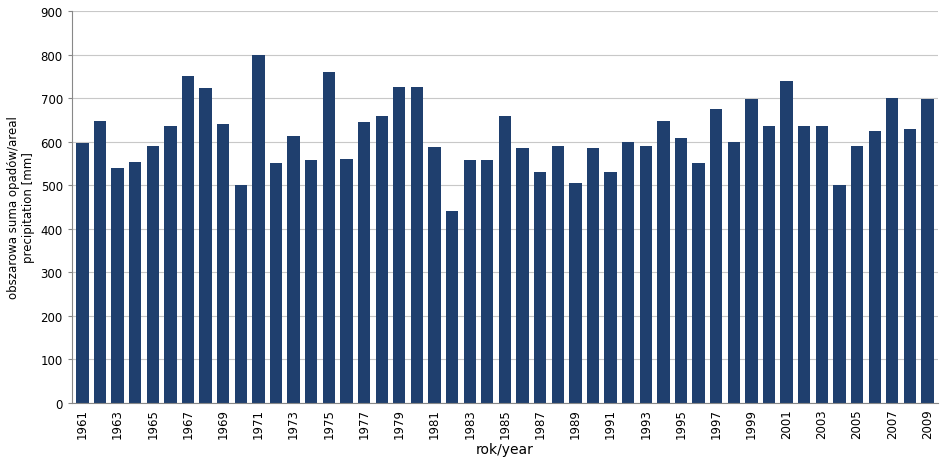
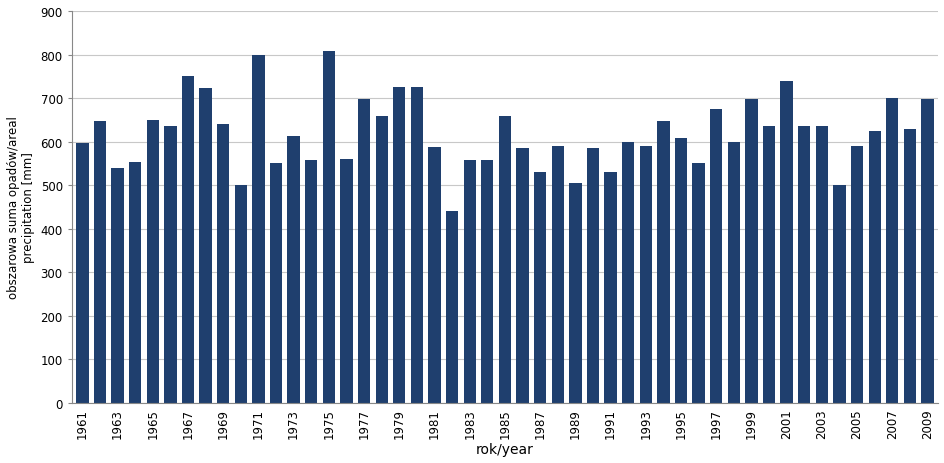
1965: 590 -> 650
1975: 760 -> 808
1977: 645 -> 698
